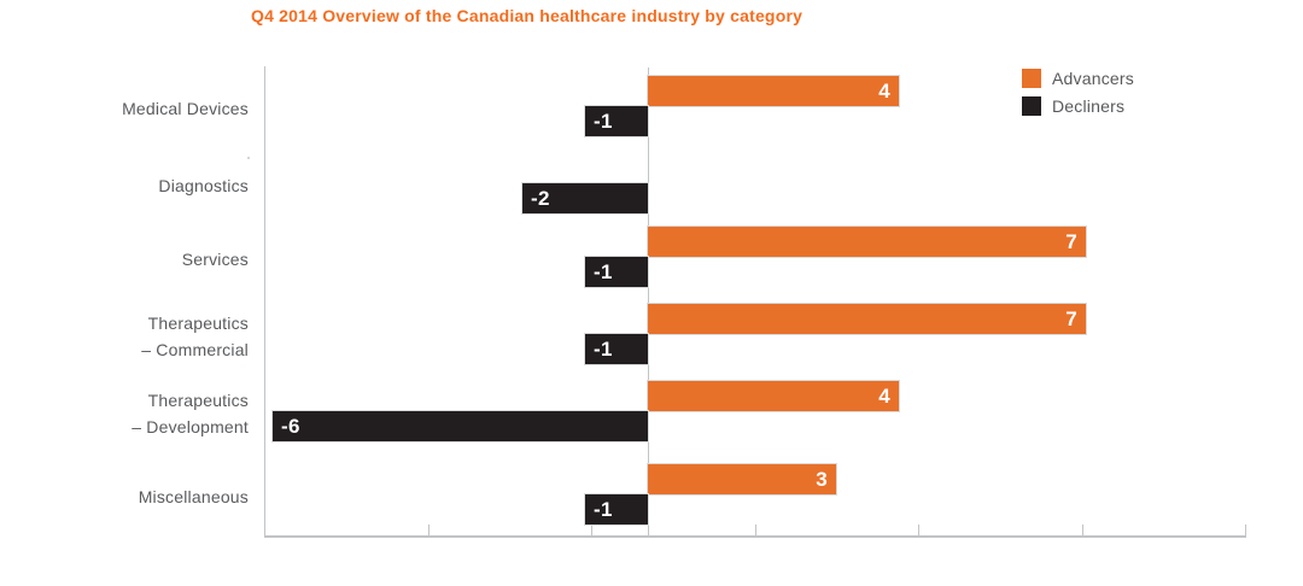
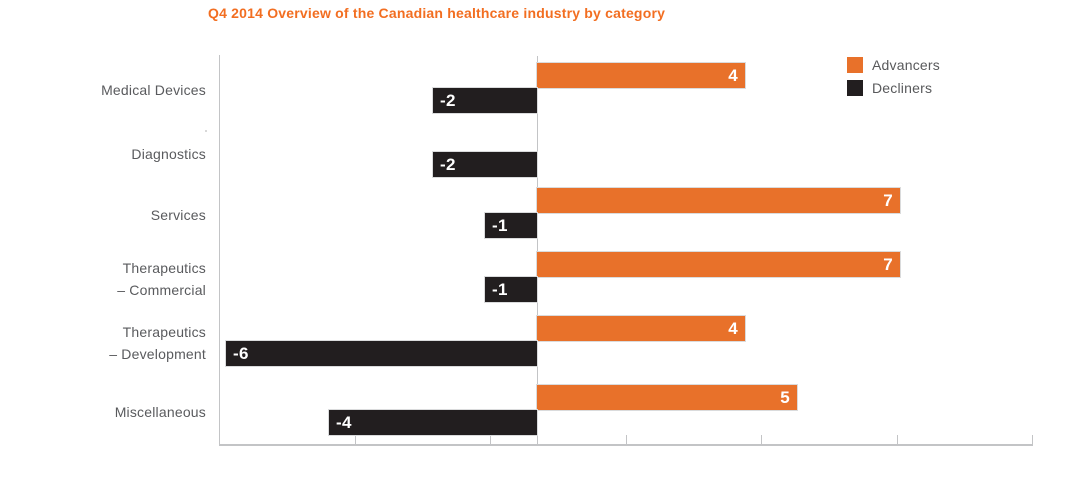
Decliners/Medical Devices: -1 -> -2
Advancers/Miscellaneous: 3 -> 5
Decliners/Miscellaneous: -1 -> -4
